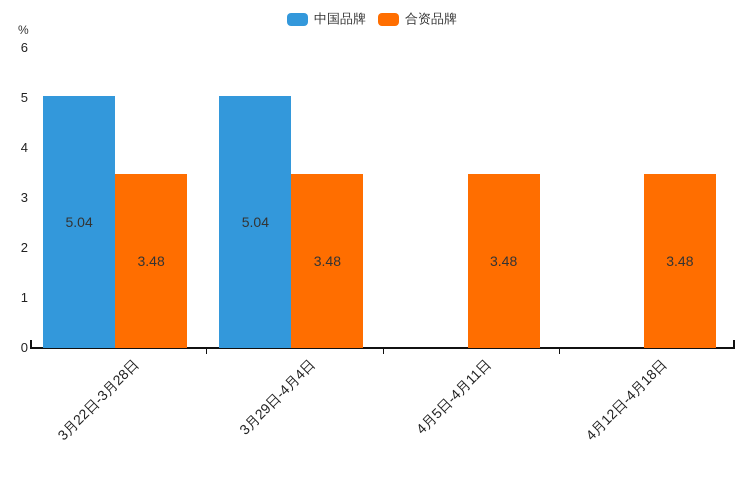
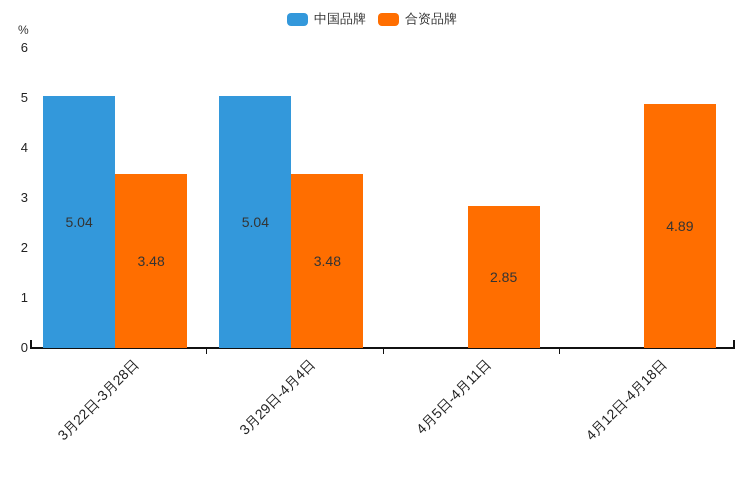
合资品牌/4月5日-4月11日: 3.48 -> 2.85
合资品牌/4月12日-4月18日: 3.48 -> 4.89
